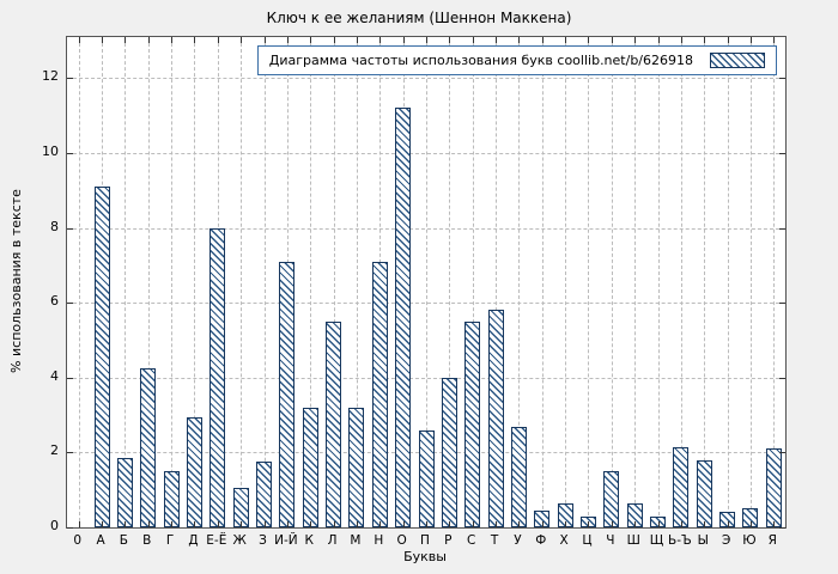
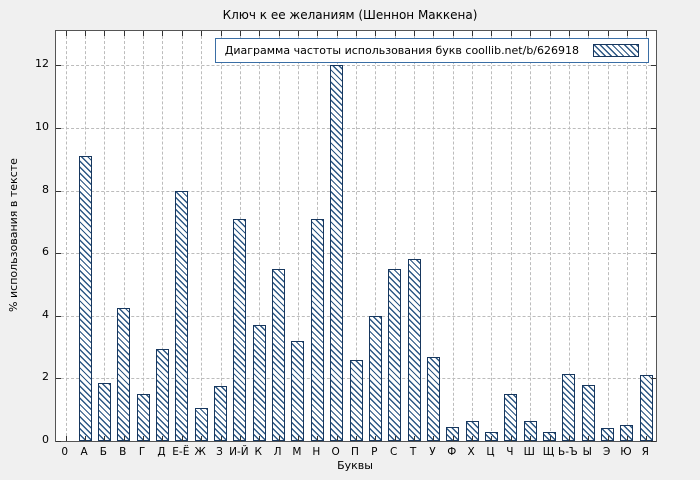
К: 3.2 -> 3.7
О: 11.2 -> 12.0
